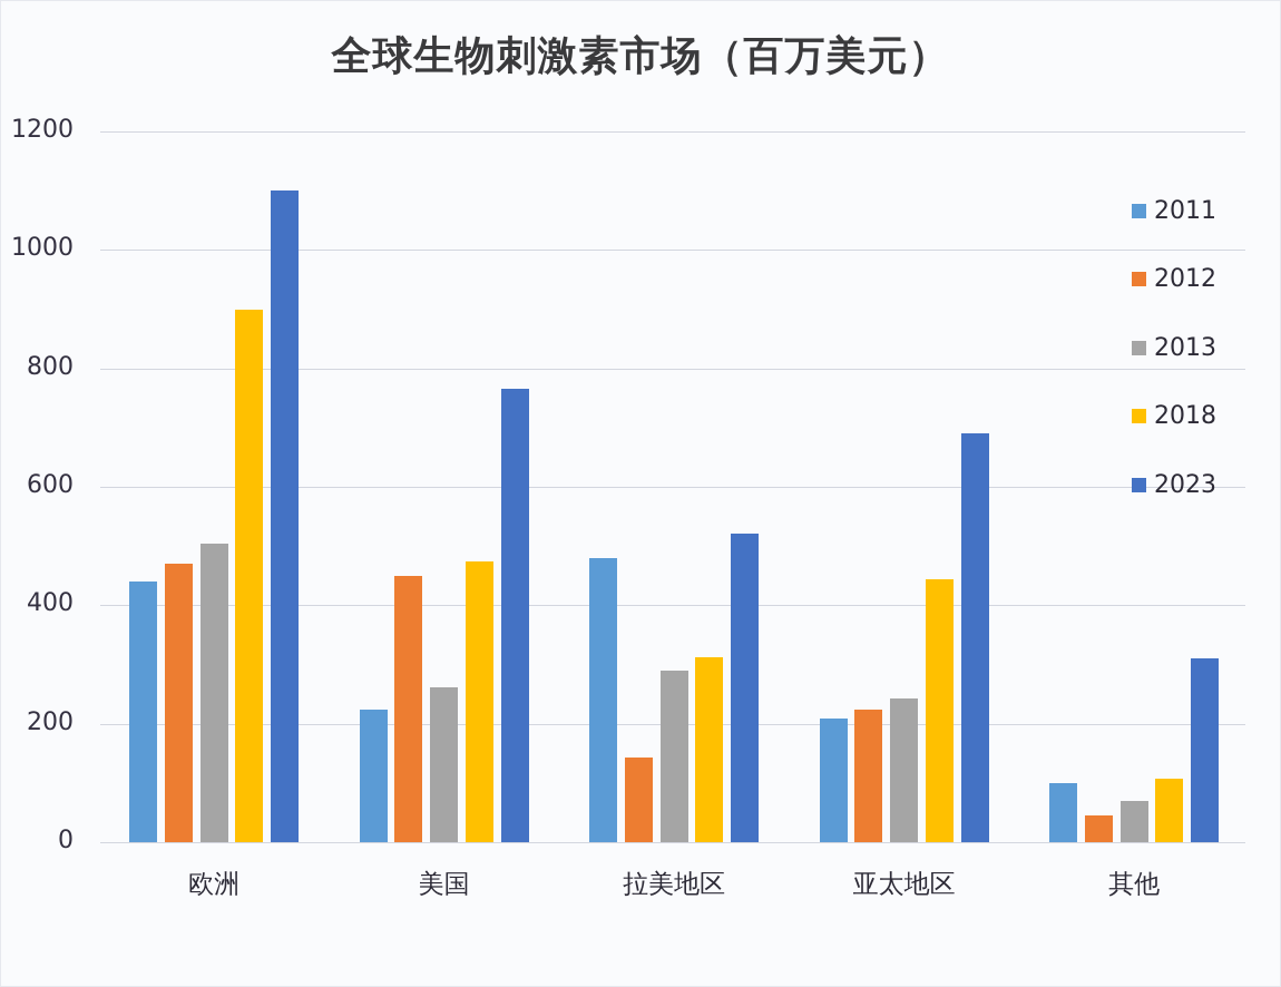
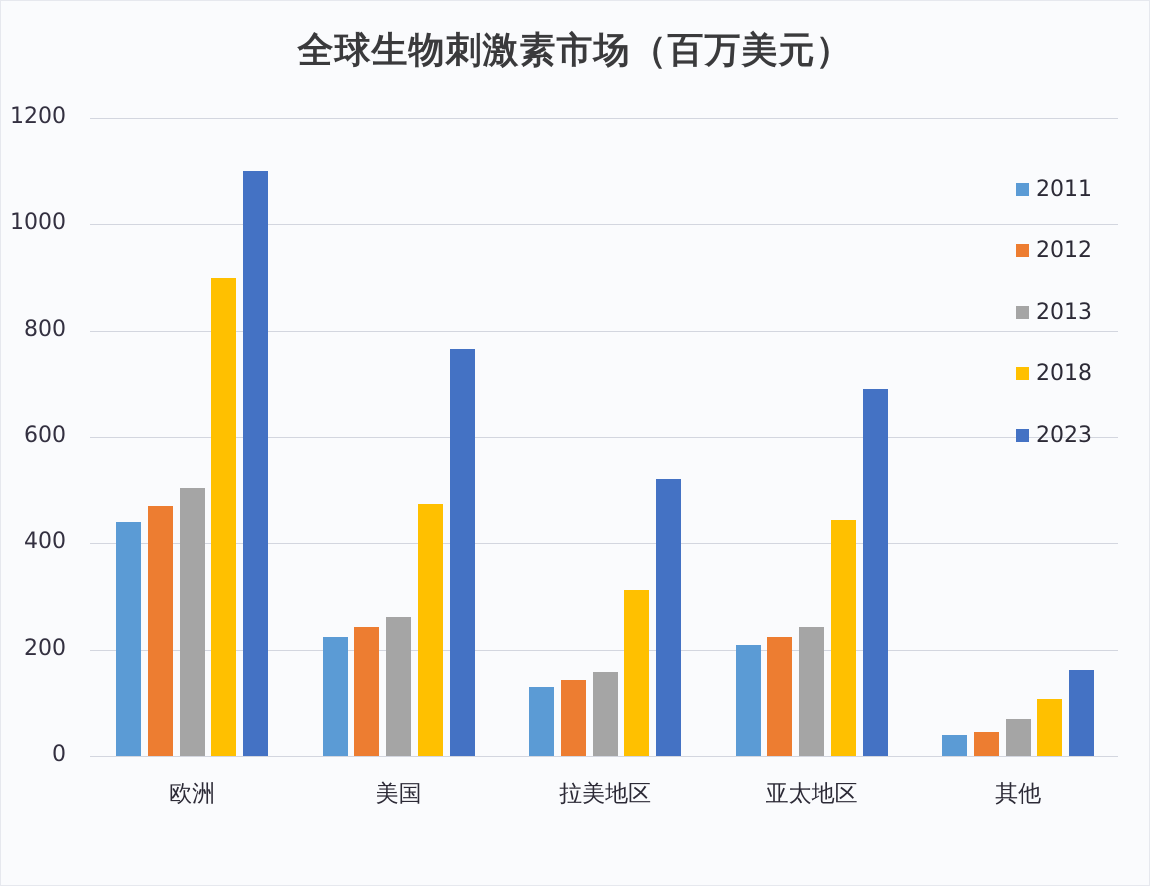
2012/美国: 450 -> 240
2011/拉美地区: 480 -> 130
2013/拉美地区: 290 -> 160
2011/其他: 100 -> 40
2023/其他: 310 -> 160
